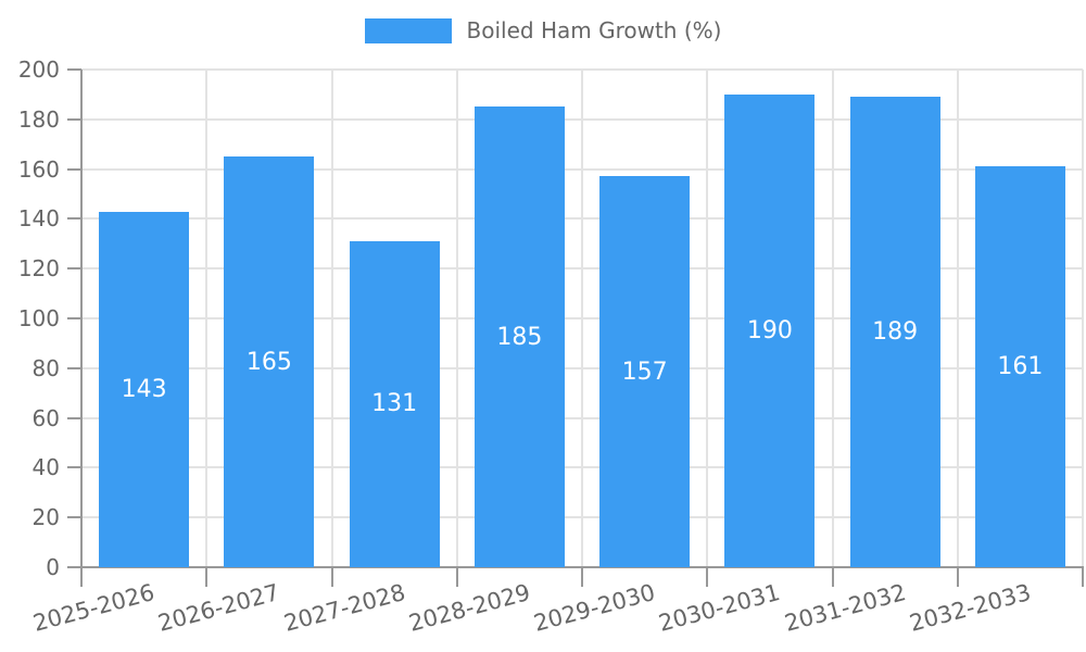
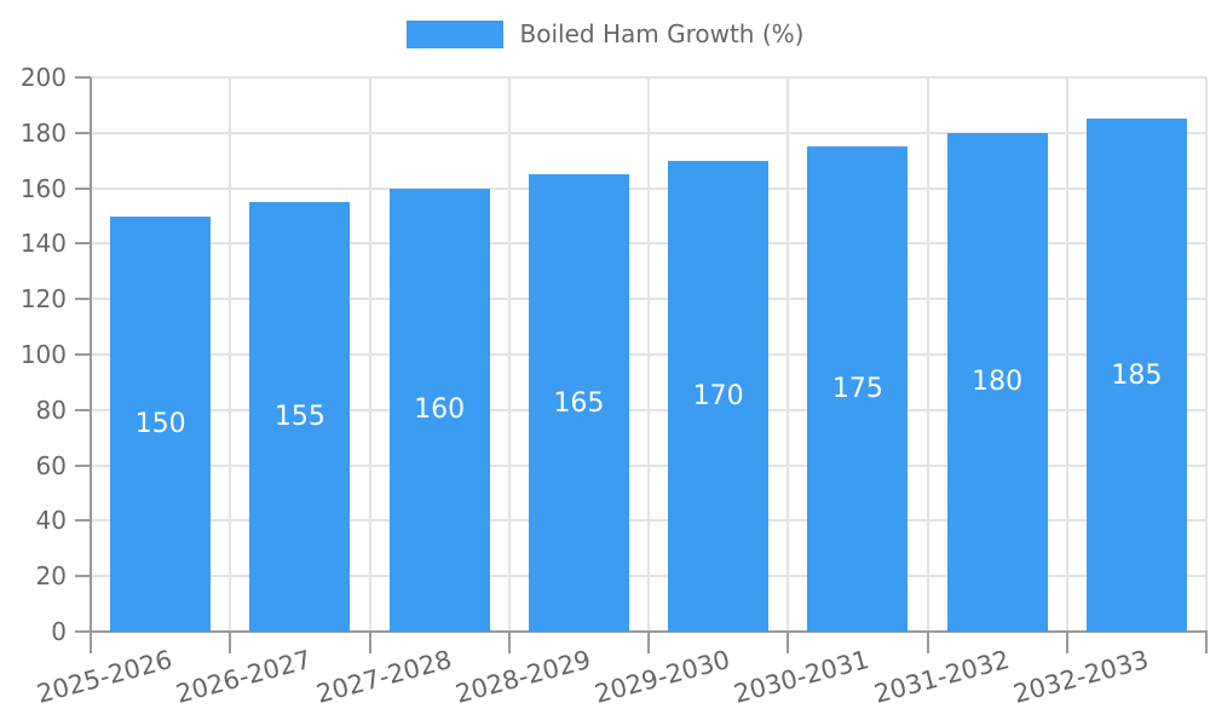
2025-2026: 143 -> 150
2026-2027: 165 -> 155
2027-2028: 131 -> 160
2028-2029: 185 -> 165
2029-2030: 157 -> 170
2030-2031: 190 -> 175
2031-2032: 189 -> 180
2032-2033: 161 -> 185
